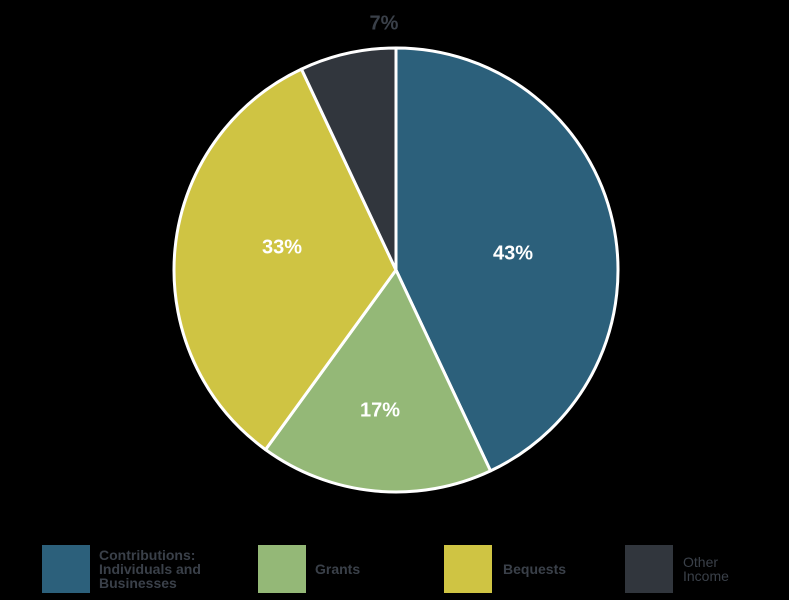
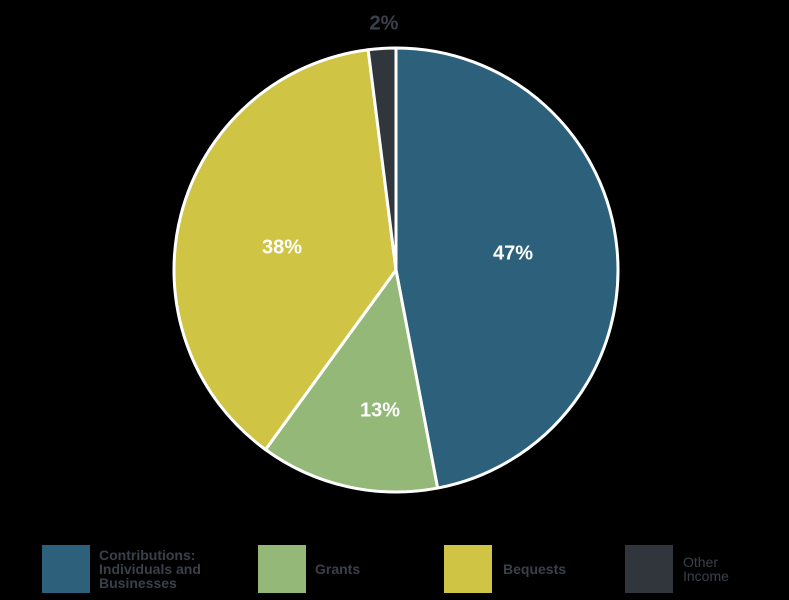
Contributions: Individuals and Businesses: 43% -> 47%
Grants: 17% -> 13%
Bequests: 33% -> 38%
Other Income: 7% -> 2%
